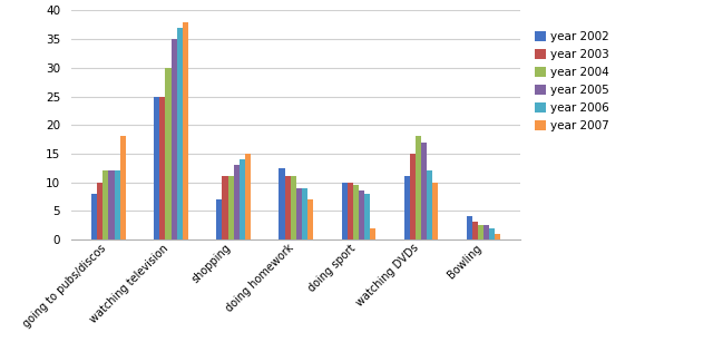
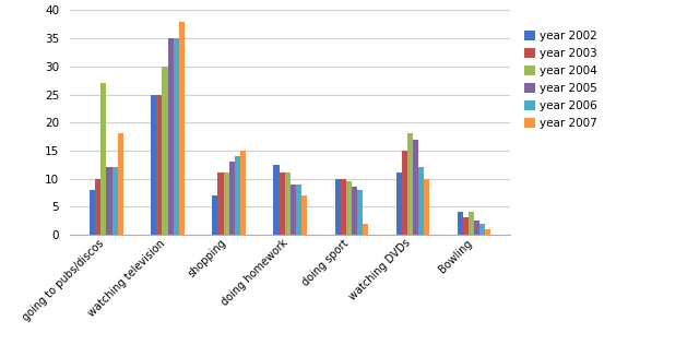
year 2004/going to pubs/discos: 12.0 -> 27.0
year 2006/watching television: 37 -> 35
year 2004/Bowling: 2.5 -> 4.0
